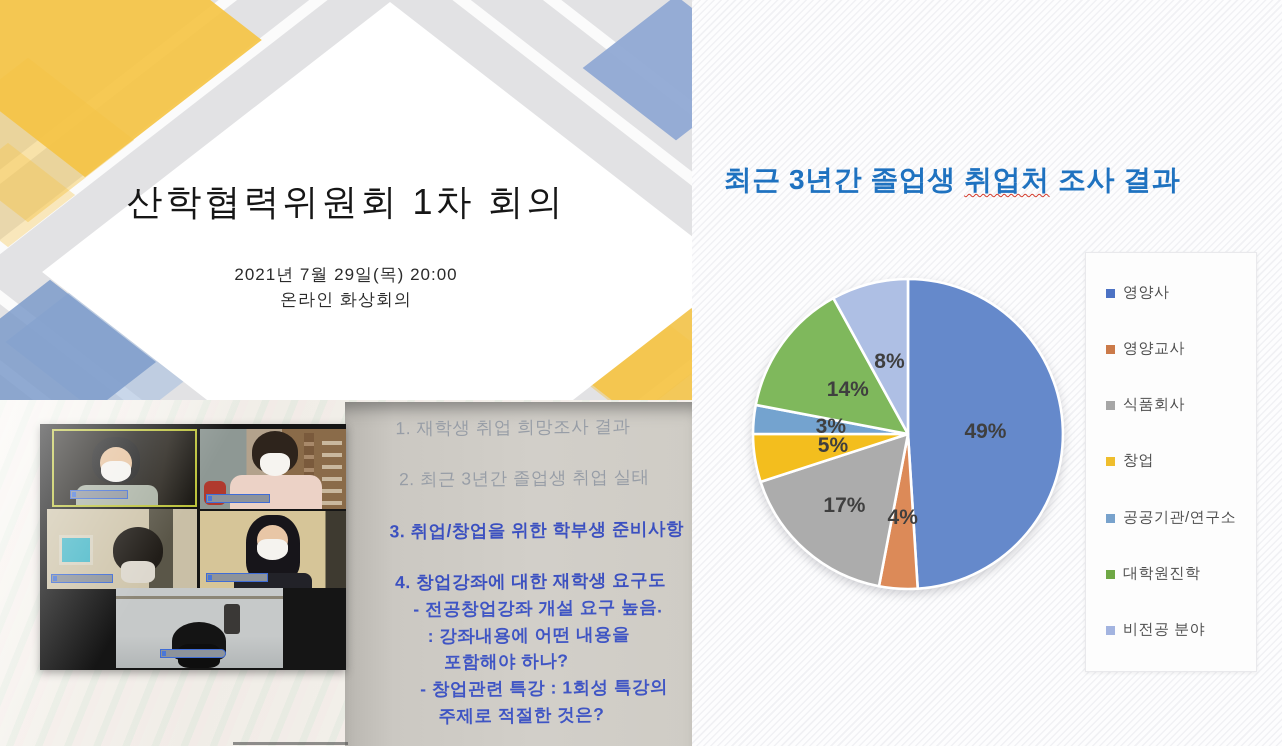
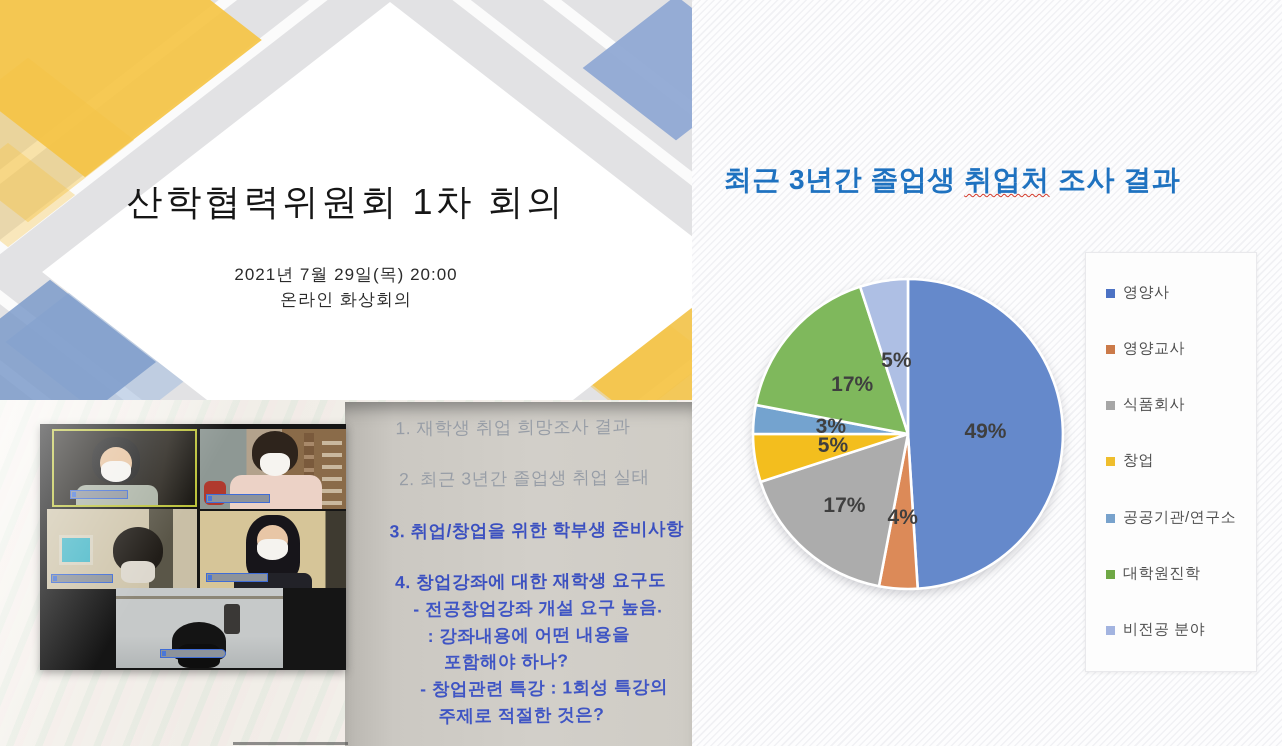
대학원진학: 14% -> 17%
비전공 분야: 8% -> 5%
